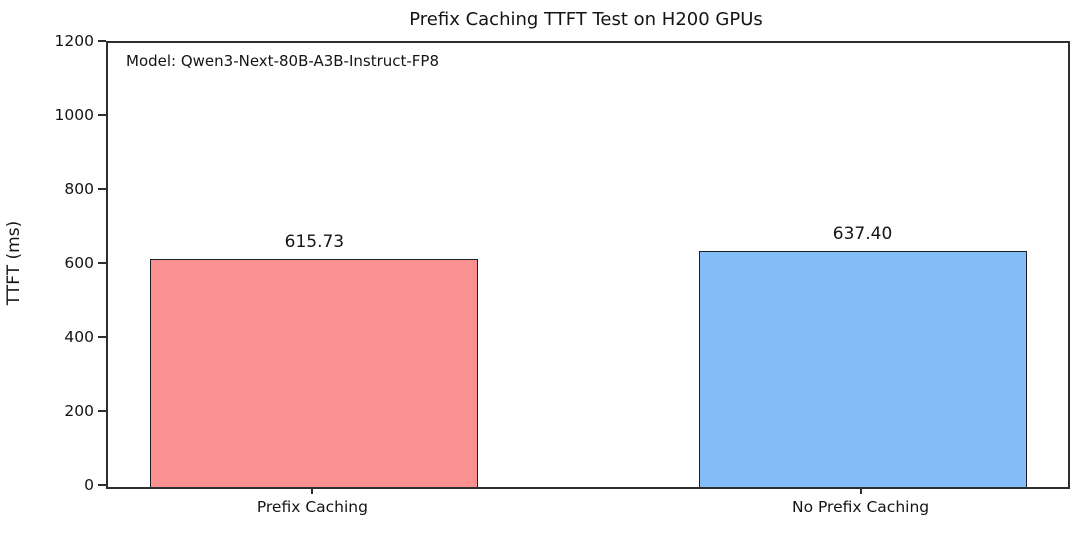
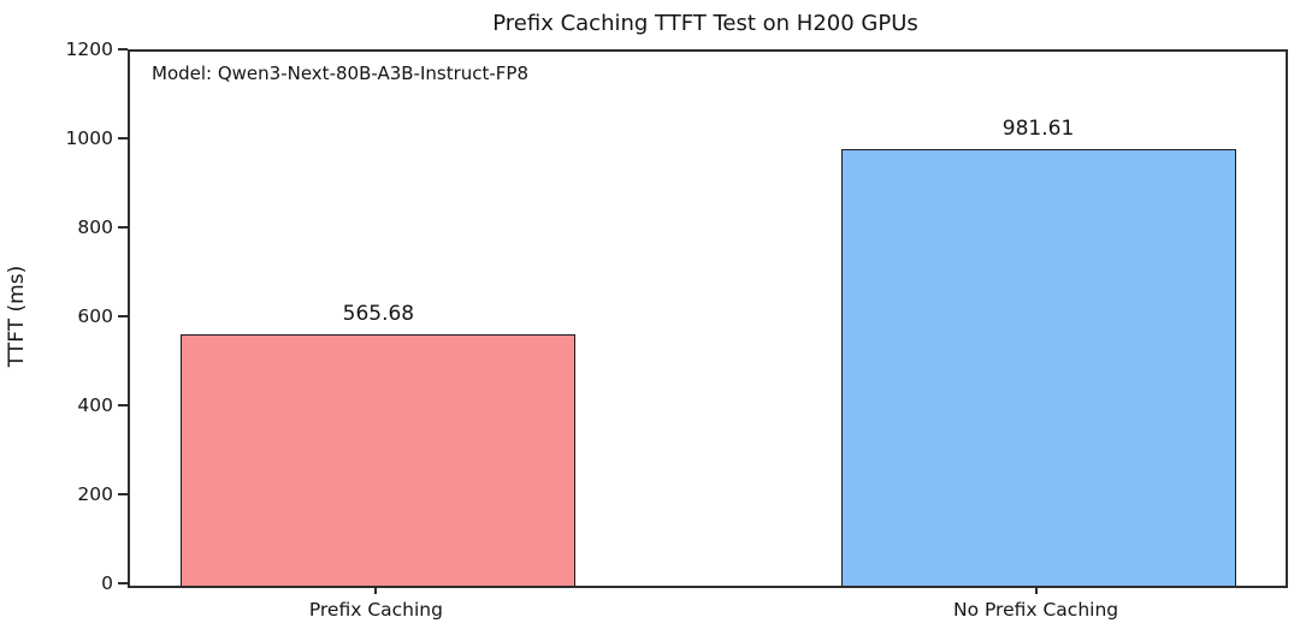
Prefix Caching: 615.73 -> 565.68
No Prefix Caching: 637.40 -> 981.61
